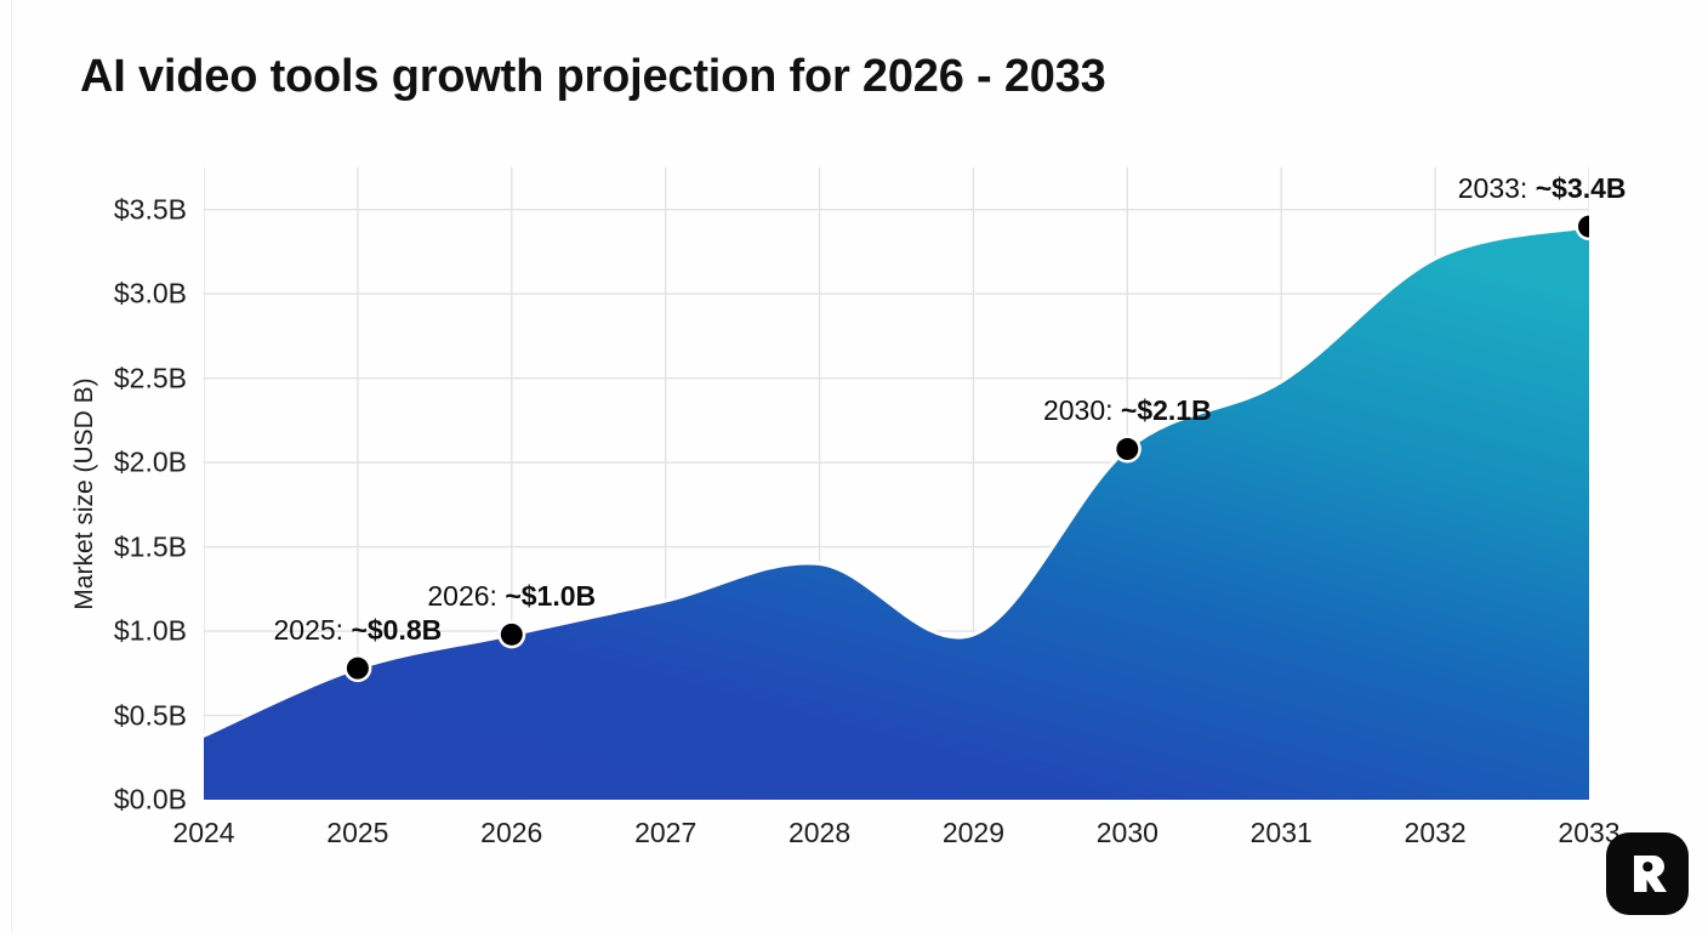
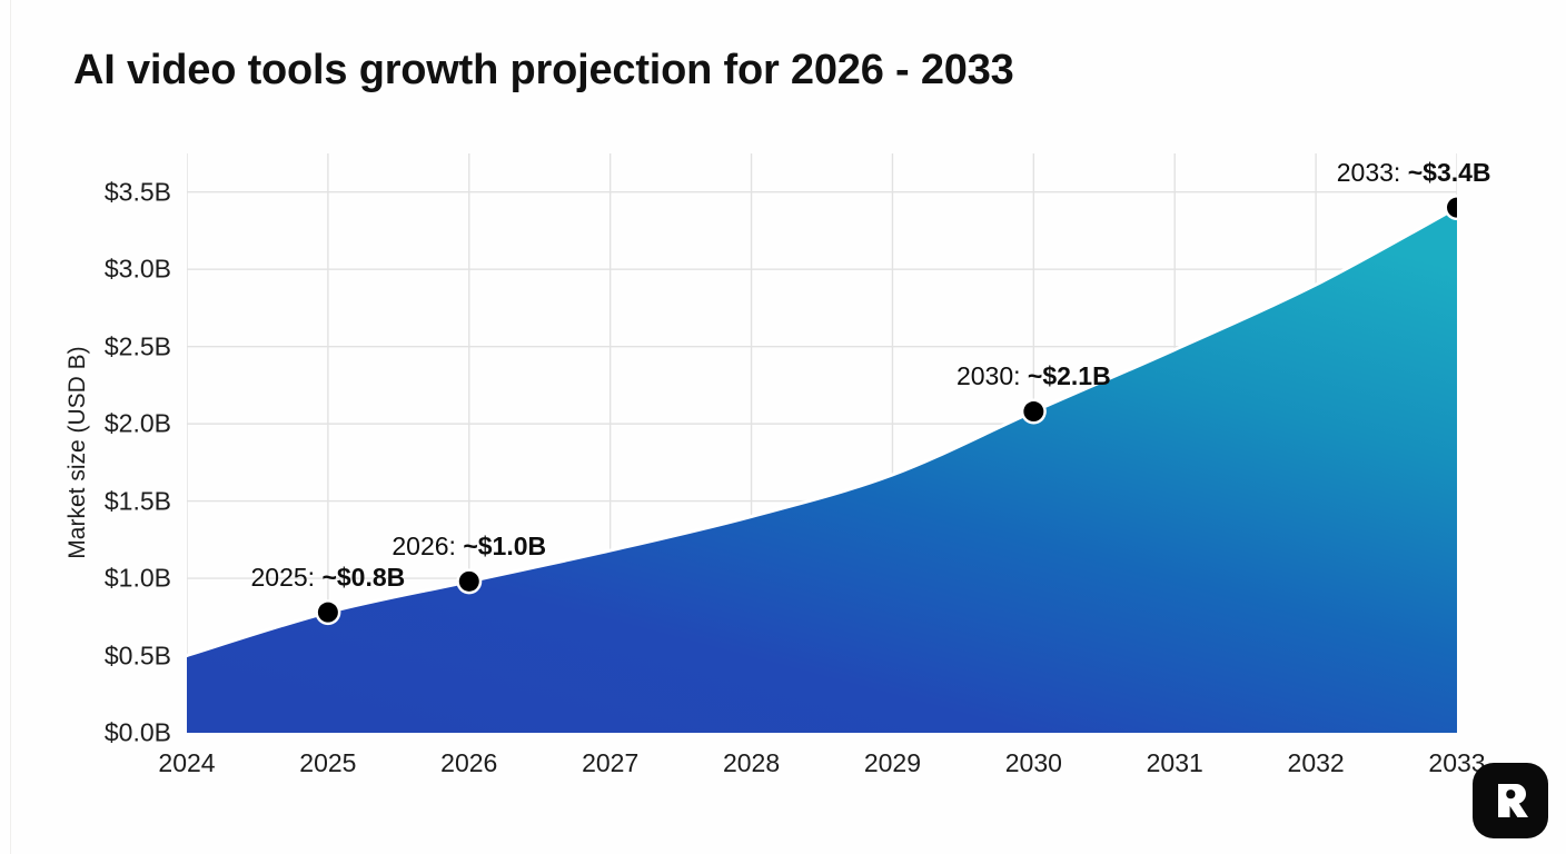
2024: $0.38B -> $0.50B
2029: $0.98B -> $1.67B
2032: $3.21B -> $2.90B
